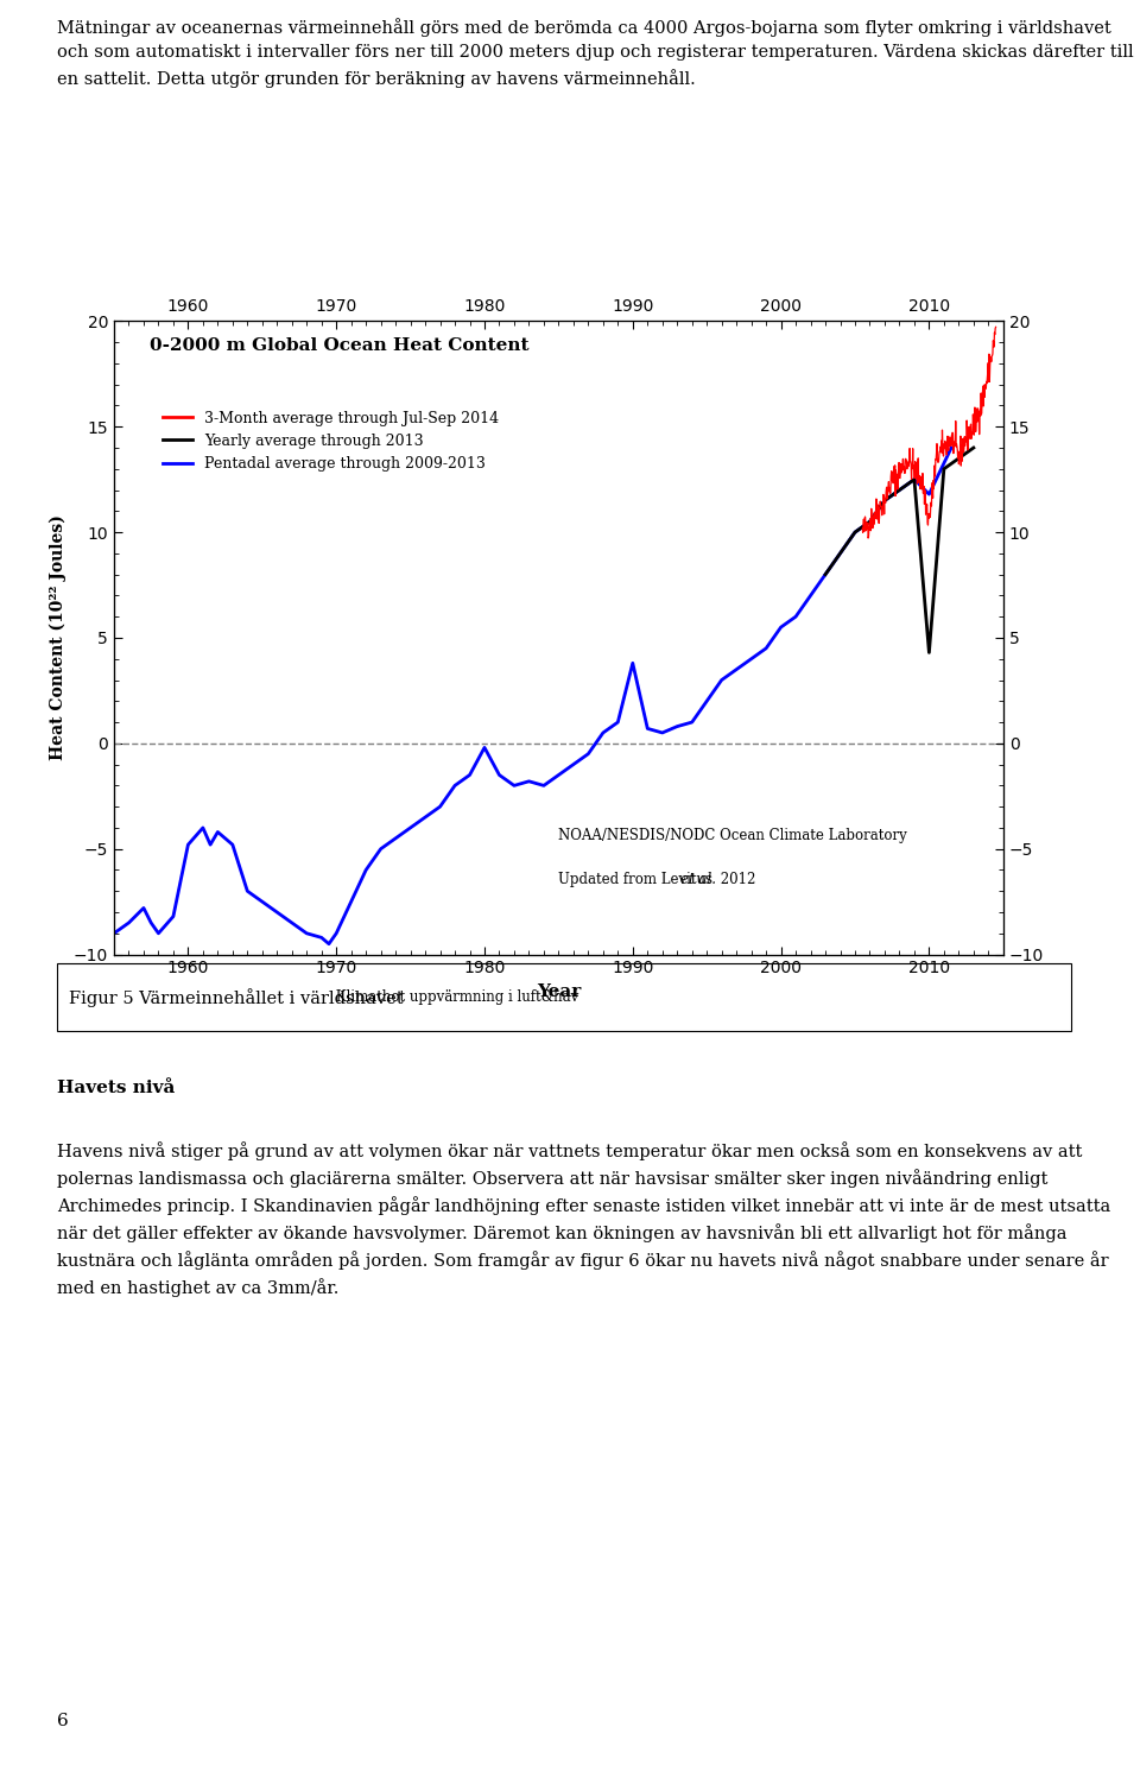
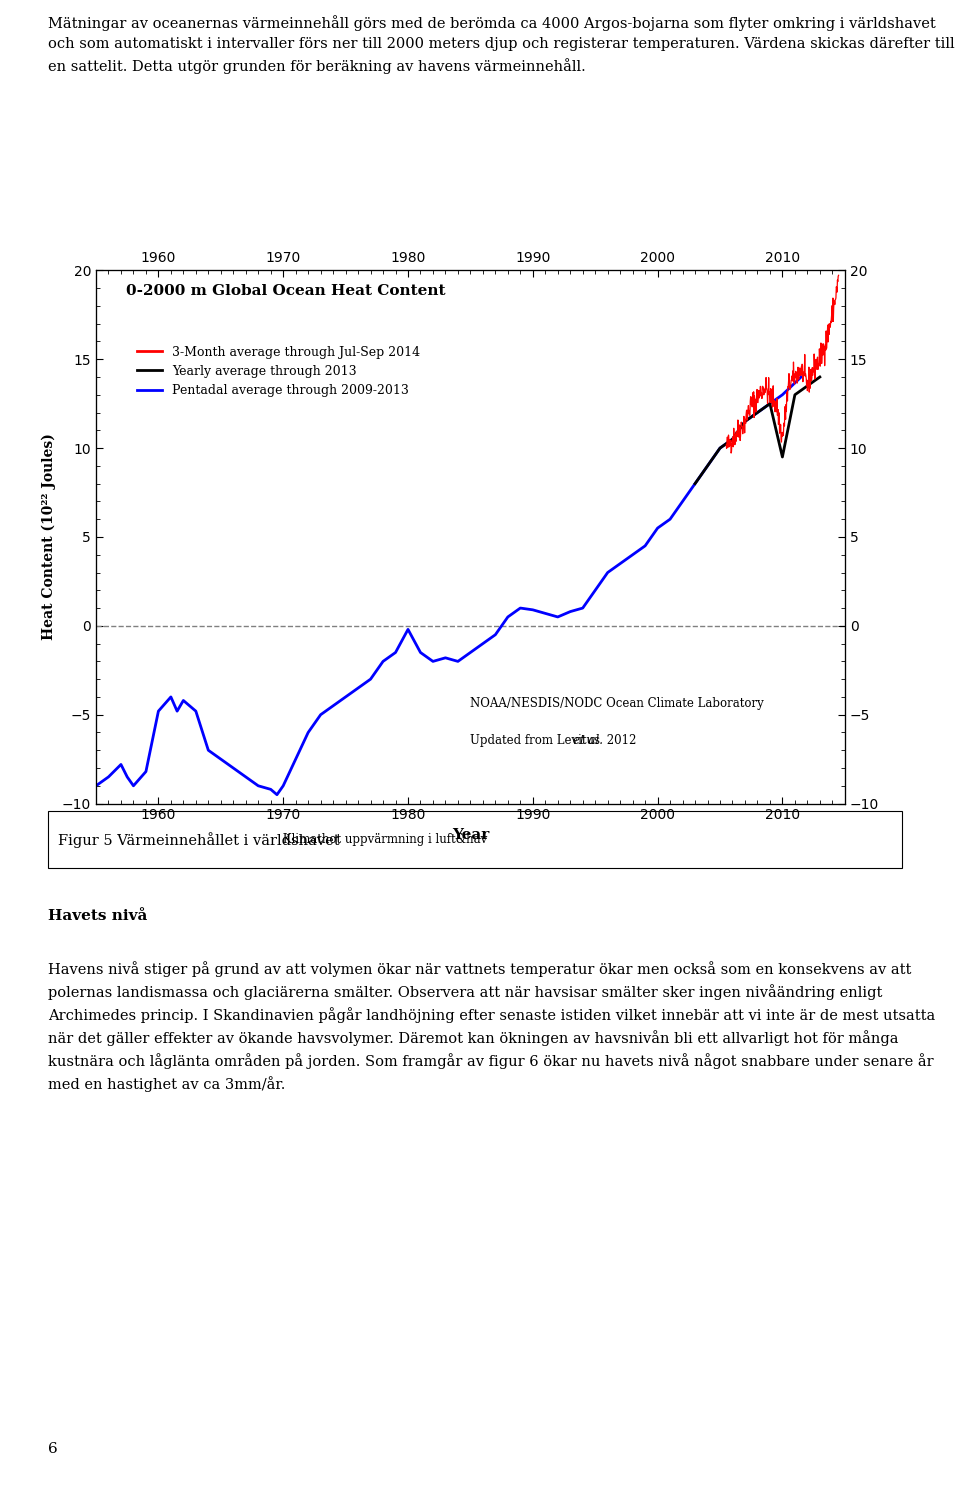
Pentadal average through 2009-2013/1990: 3.8 -> 0.9
Pentadal average through 2009-2013/2010: 11.8 -> 13.0
Yearly average through 2013/2010: 4.3 -> 9.5
